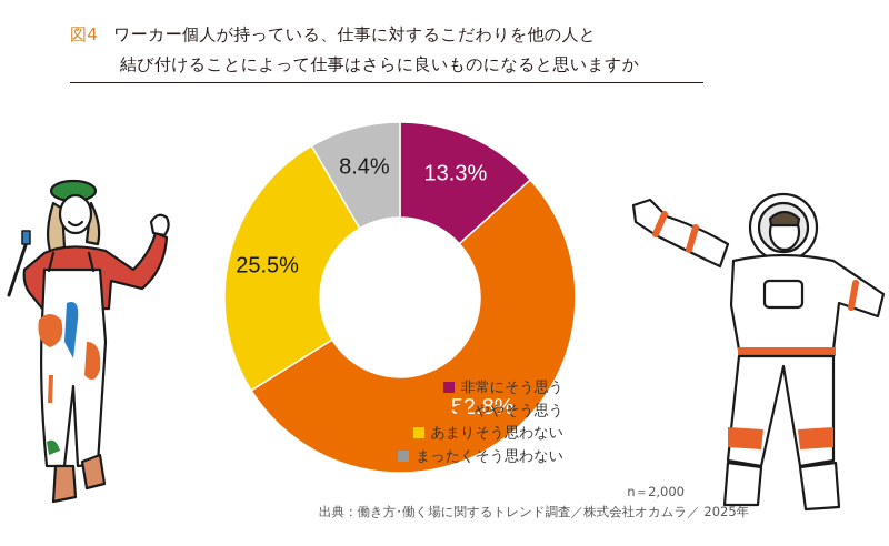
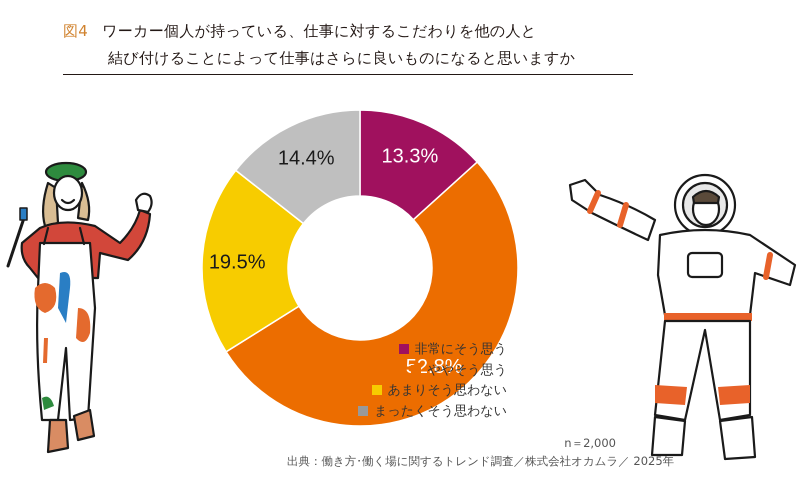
あまりそう思わない: 25.5% -> 19.5%
まったくそう思わない: 8.4% -> 14.4%
